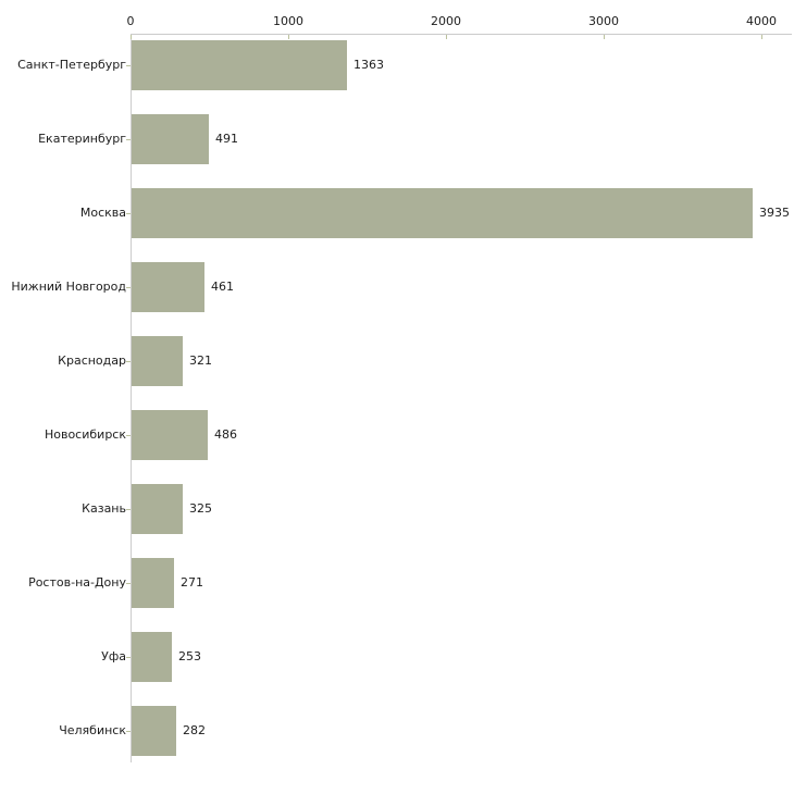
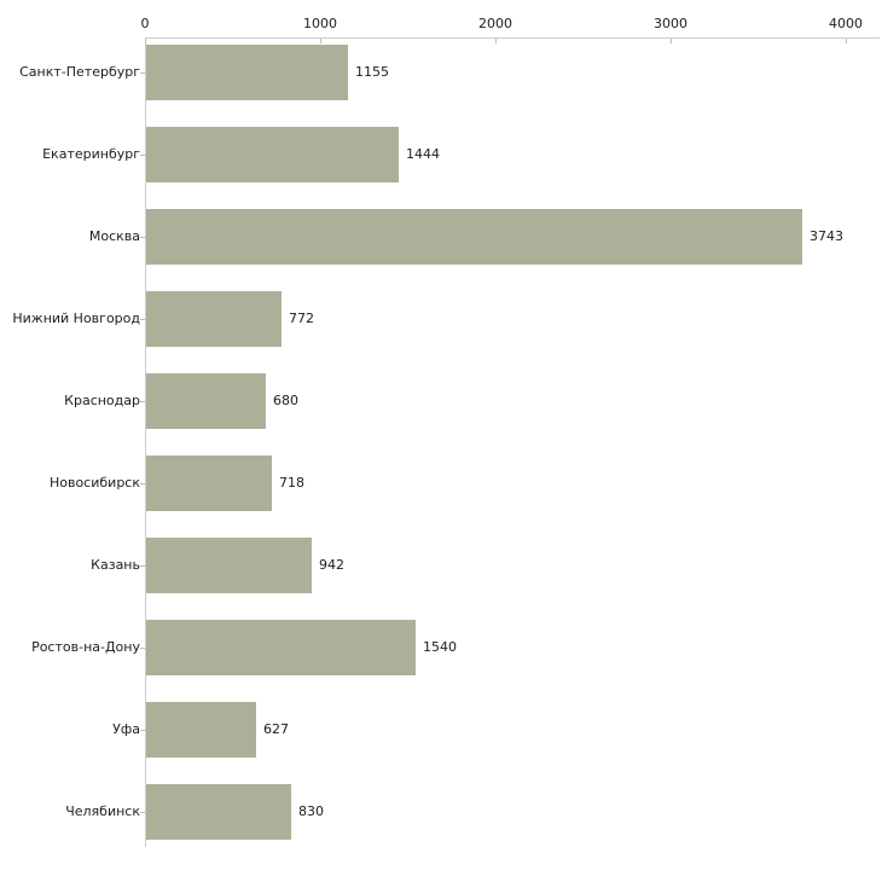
Санкт-Петербург: 1363 -> 1155
Екатеринбург: 491 -> 1444
Москва: 3935 -> 3743
Нижний Новгород: 461 -> 772
Краснодар: 321 -> 680
Новосибирск: 486 -> 718
Казань: 325 -> 942
Ростов-на-Дону: 271 -> 1540
Уфа: 253 -> 627
Челябинск: 282 -> 830
